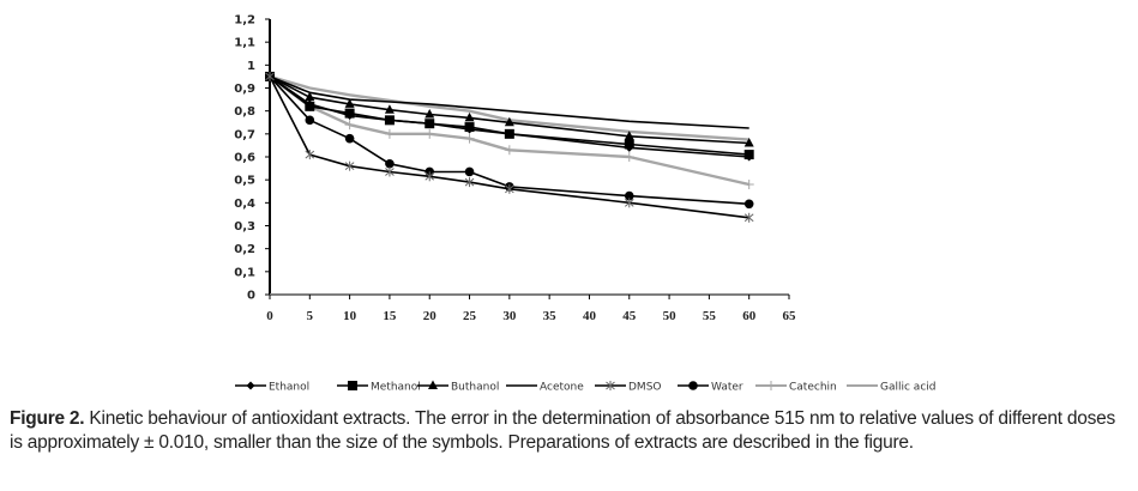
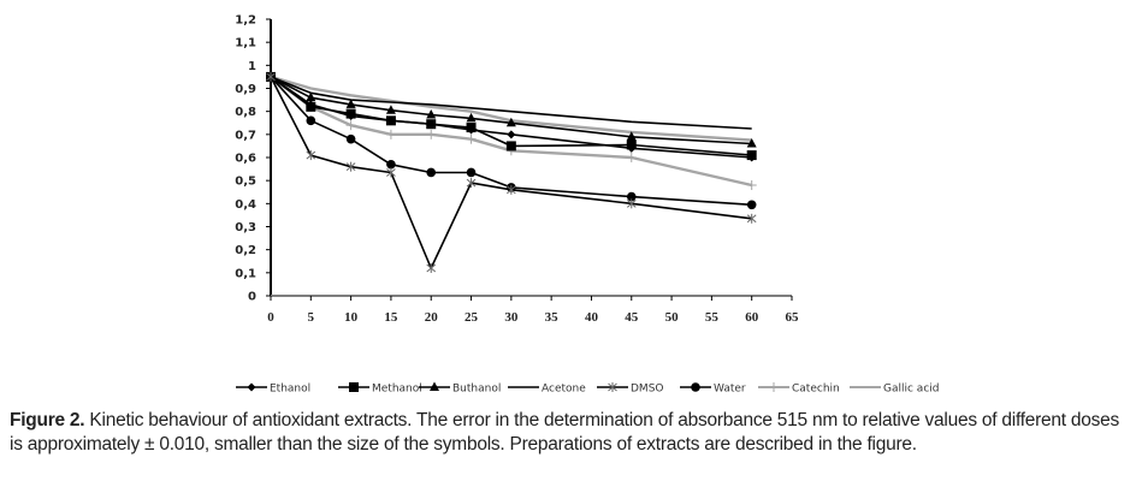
DMSO/20: 0,52 -> 0,12
Methanol/30: 0,70 -> 0,65
